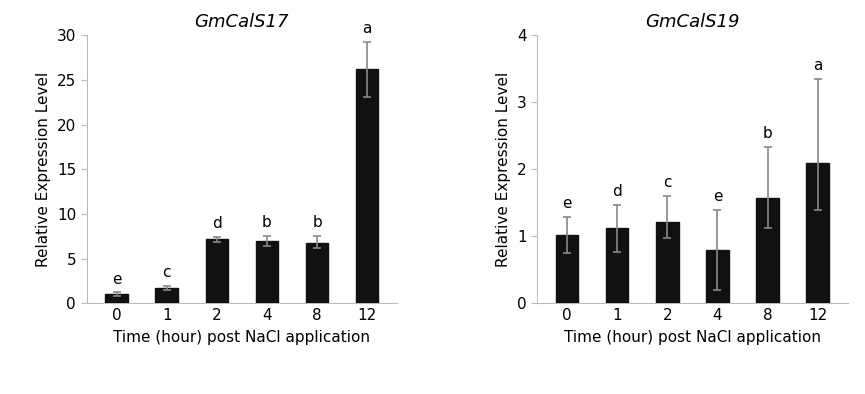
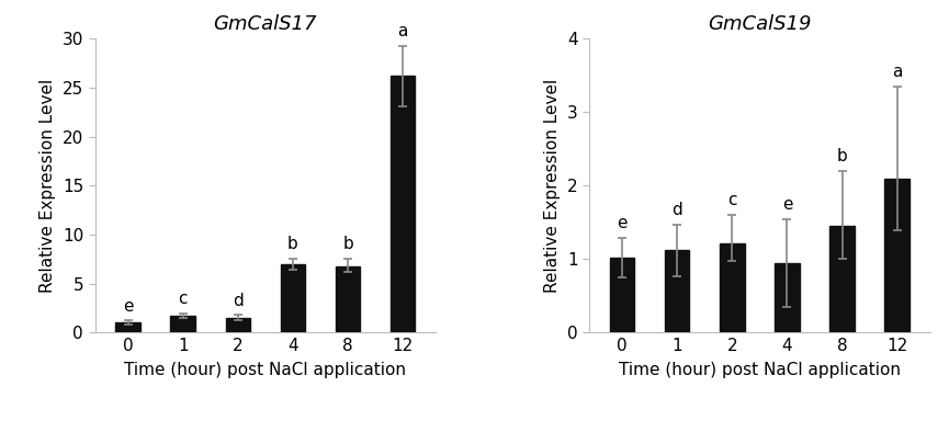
GmCalS17/2: 7.2 -> 1.5
GmCalS19/4: 0.80 -> 0.95
GmCalS19/8: 1.58 -> 1.45
